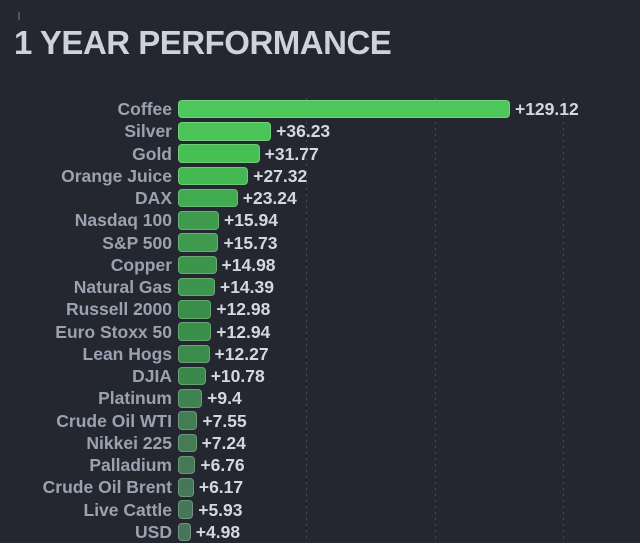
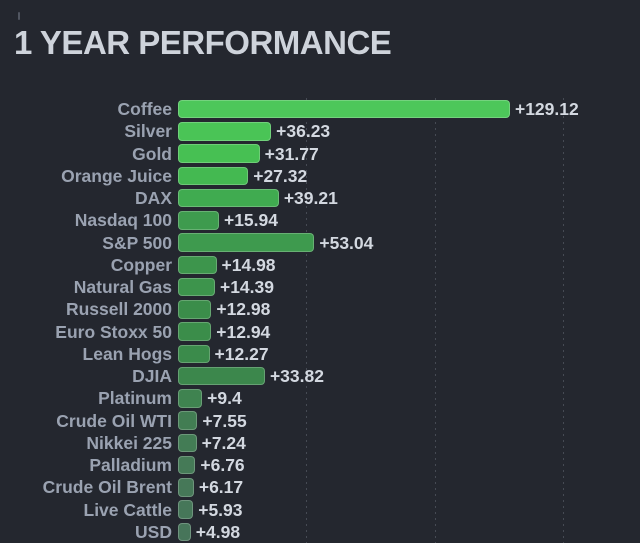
DAX: +23.24 -> +39.21
S&P 500: +15.73 -> +53.04
DJIA: +10.78 -> +33.82
